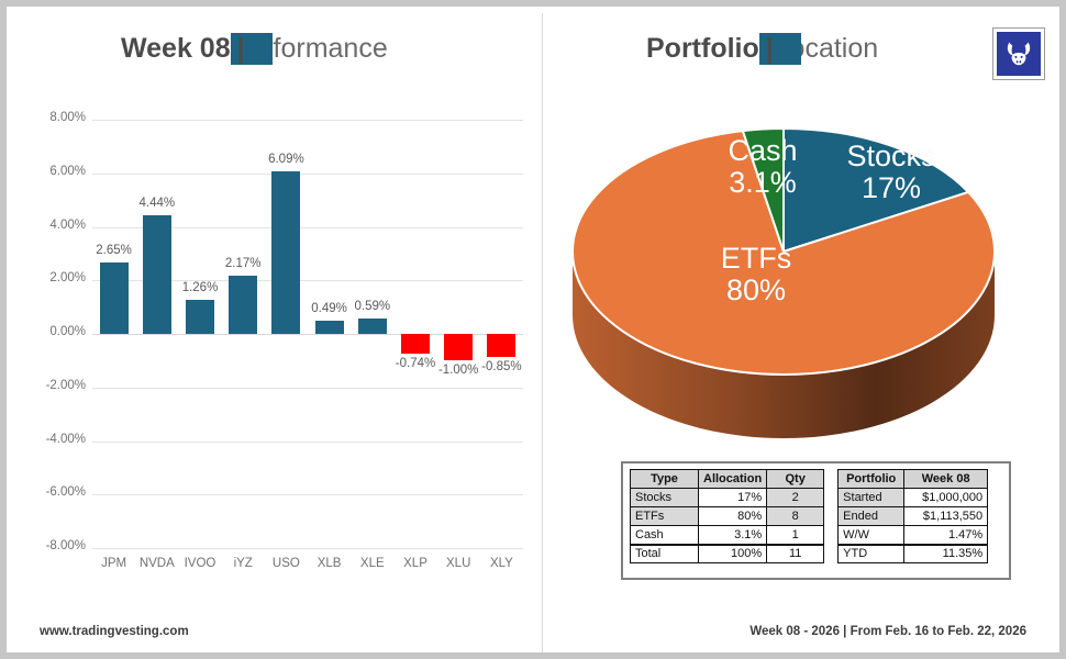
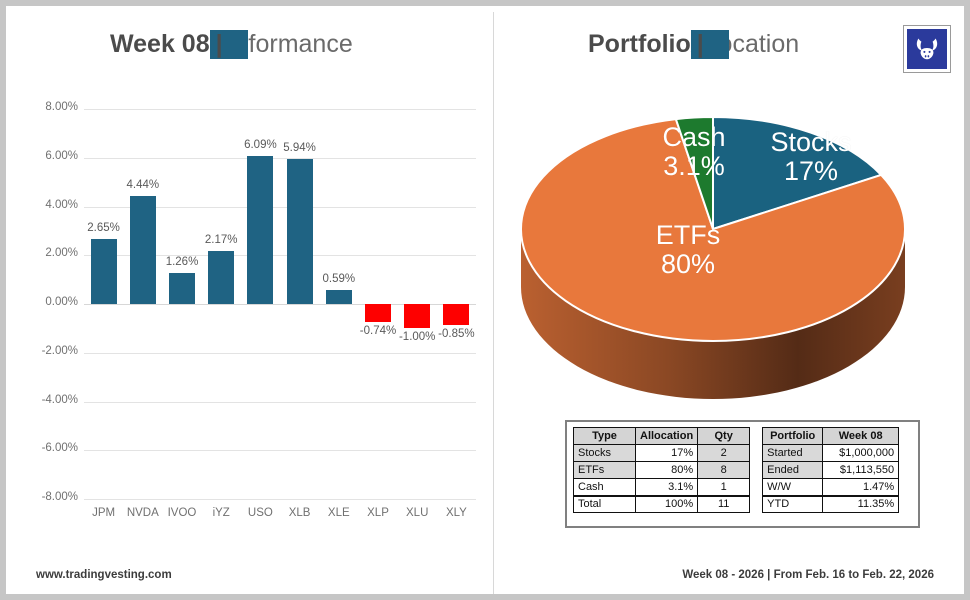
Week 08 | Performance/XLB: 0.49% -> 5.94%
